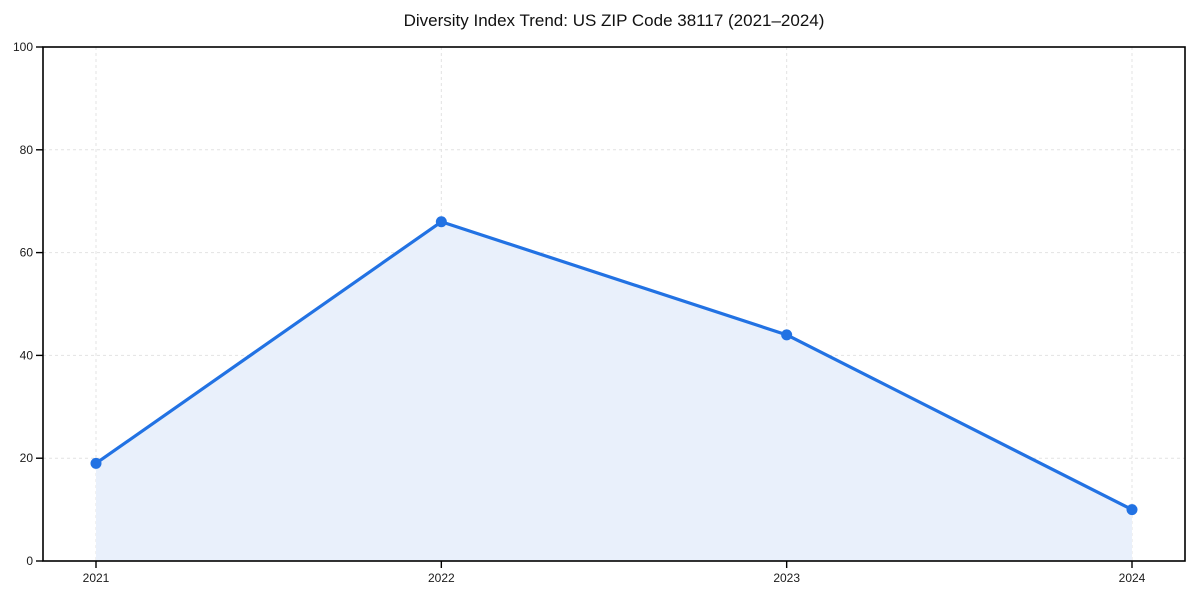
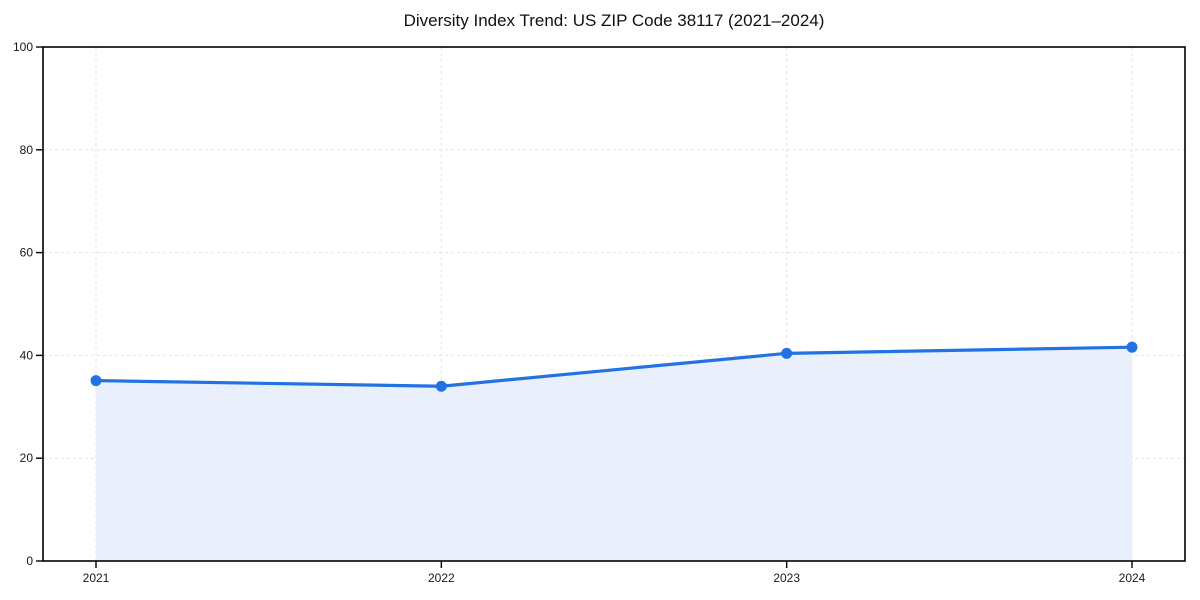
2021: 19 -> 35
2022: 66 -> 34
2023: 44 -> 40
2024: 10 -> 42
